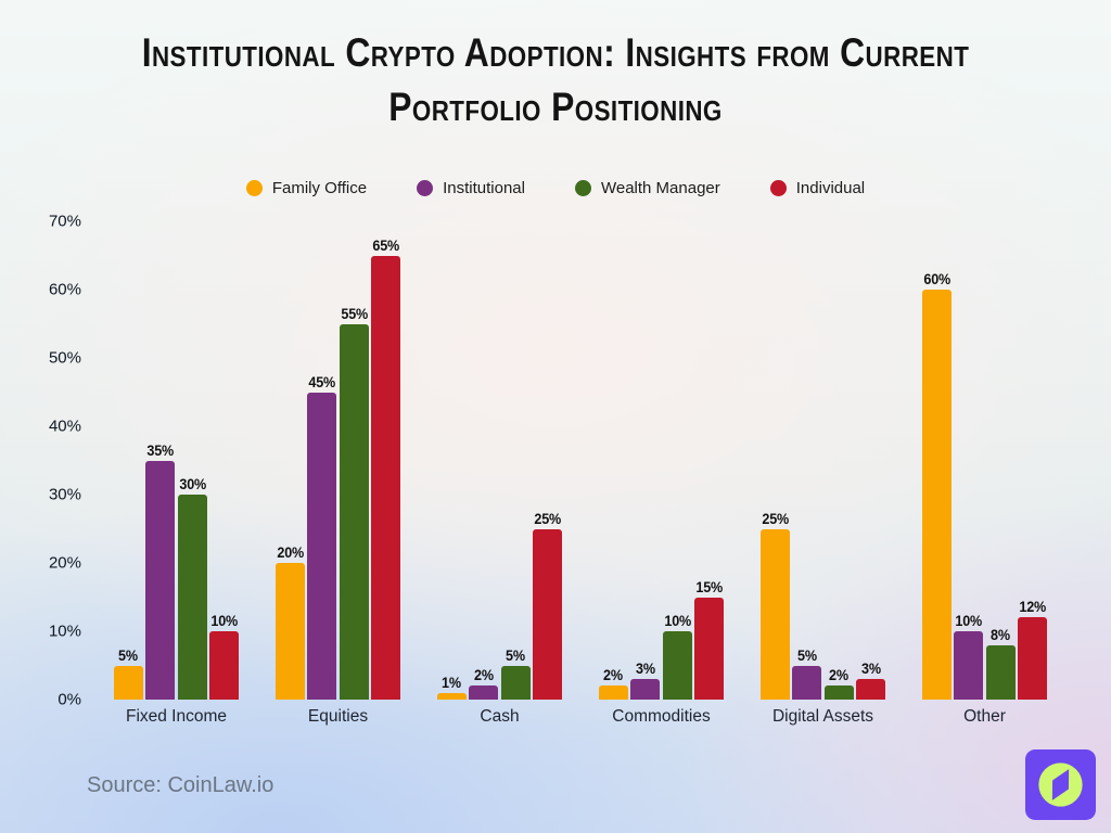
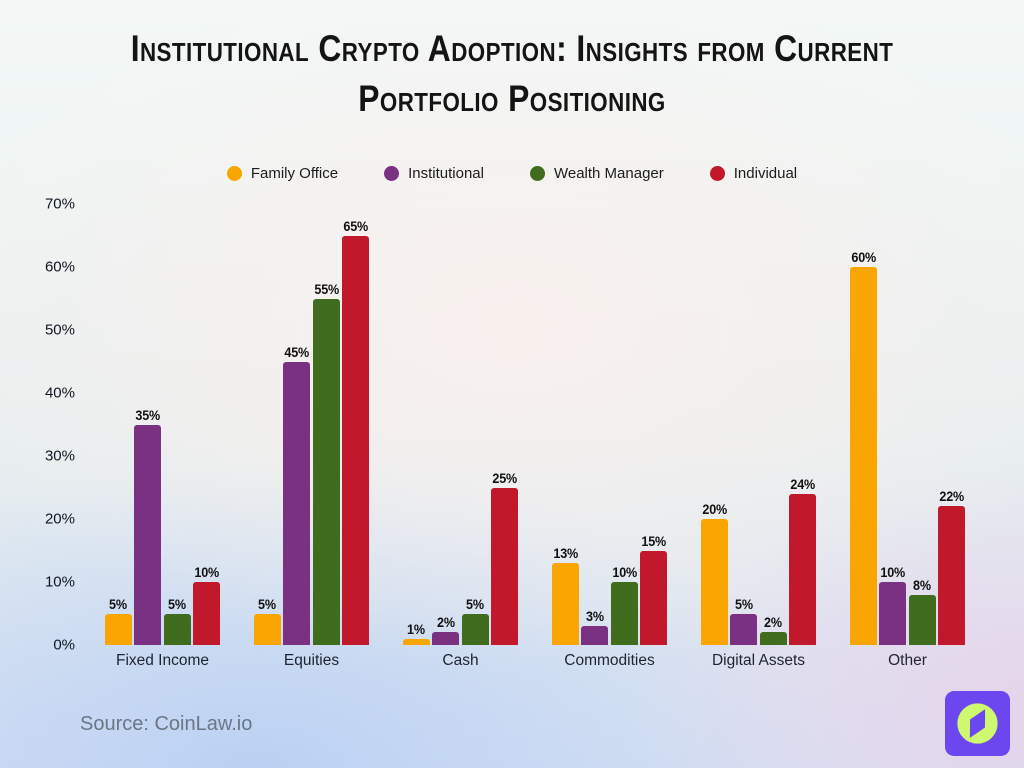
Wealth Manager/Fixed Income: 30% -> 5%
Family Office/Equities: 20% -> 5%
Family Office/Commodities: 2% -> 13%
Family Office/Digital Assets: 25% -> 20%
Individual/Digital Assets: 3% -> 24%
Individual/Other: 12% -> 22%
